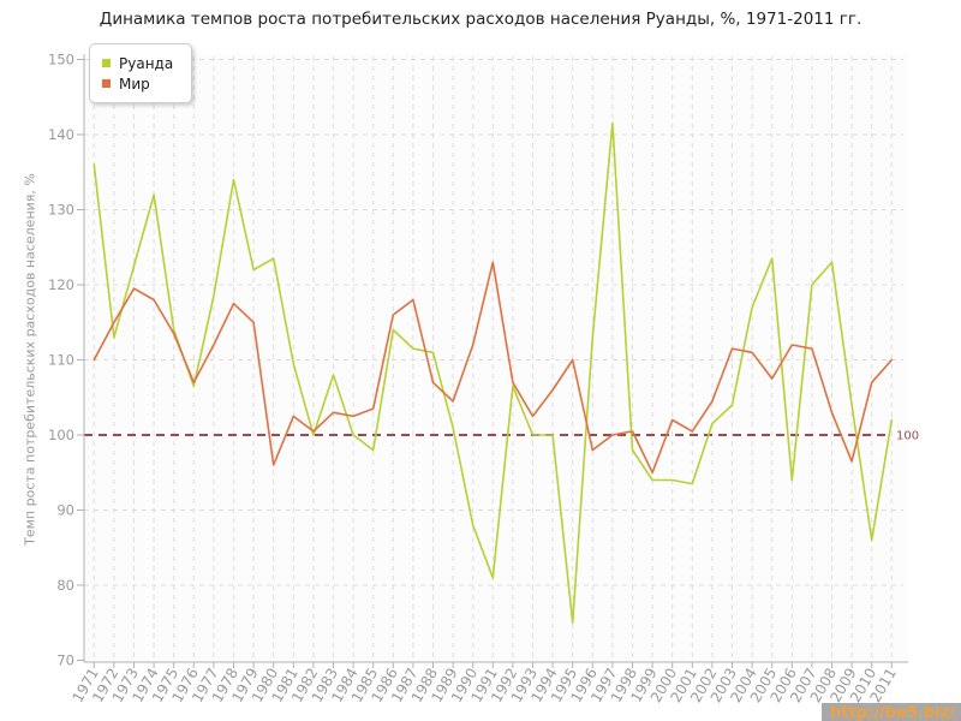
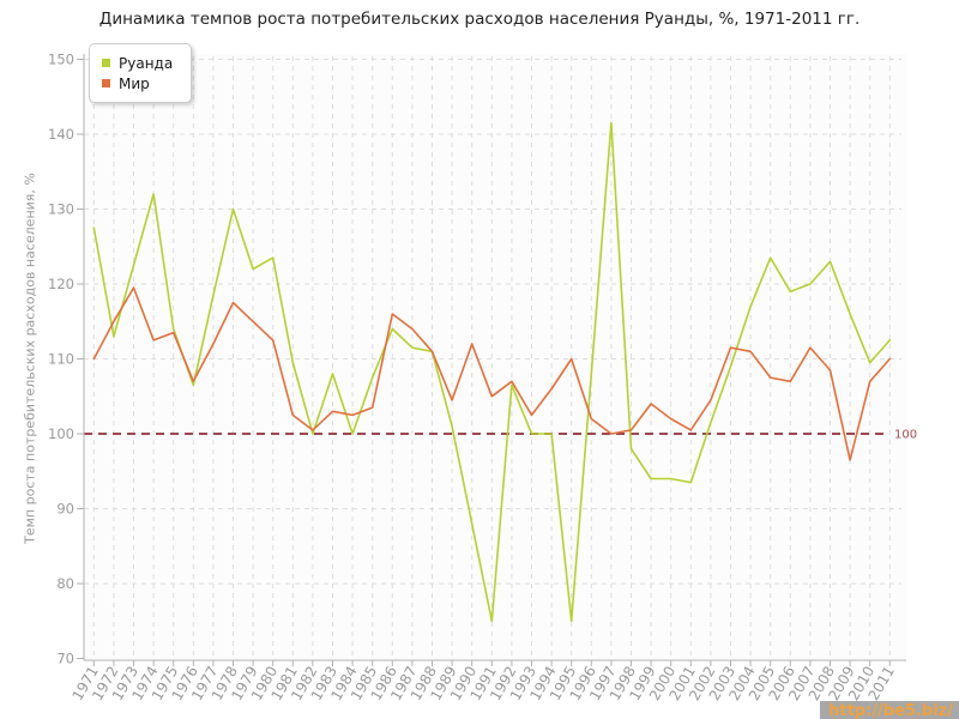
Руанда/1971: 136 -> 128
Мир/1974: 118 -> 112
Руанда/1978: 134 -> 130
Мир/1980: 96 -> 112
Руанда/1985: 98 -> 108
Мир/1987: 118 -> 114
Мир/1988: 107 -> 111
Руанда/1991: 81 -> 75
Мир/1991: 123 -> 105
Руанда/1996: 113 -> 108
Мир/1996: 98 -> 102
Мир/1999: 95 -> 104
Руанда/2003: 104 -> 109
Руанда/2006: 94 -> 119
Мир/2006: 112 -> 107
Мир/2008: 103 -> 108
Руанда/2009: 104 -> 116
Руанда/2010: 86 -> 110
Руанда/2011: 102 -> 112
